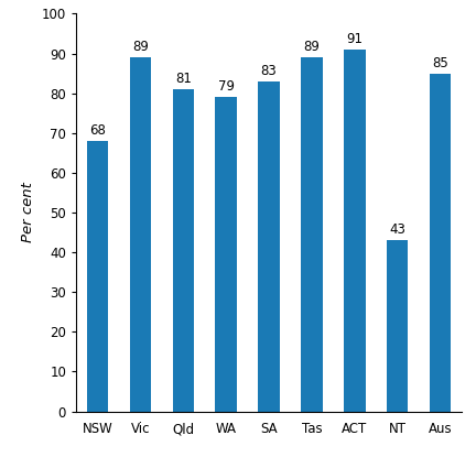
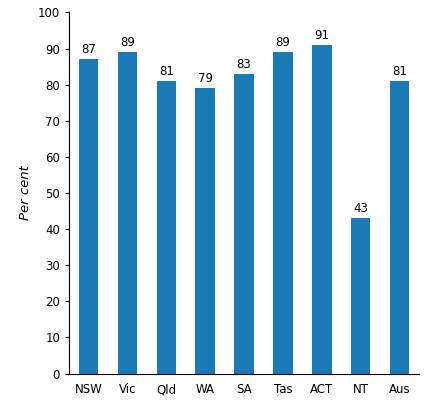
NSW: 68 -> 87
Aus: 85 -> 81
